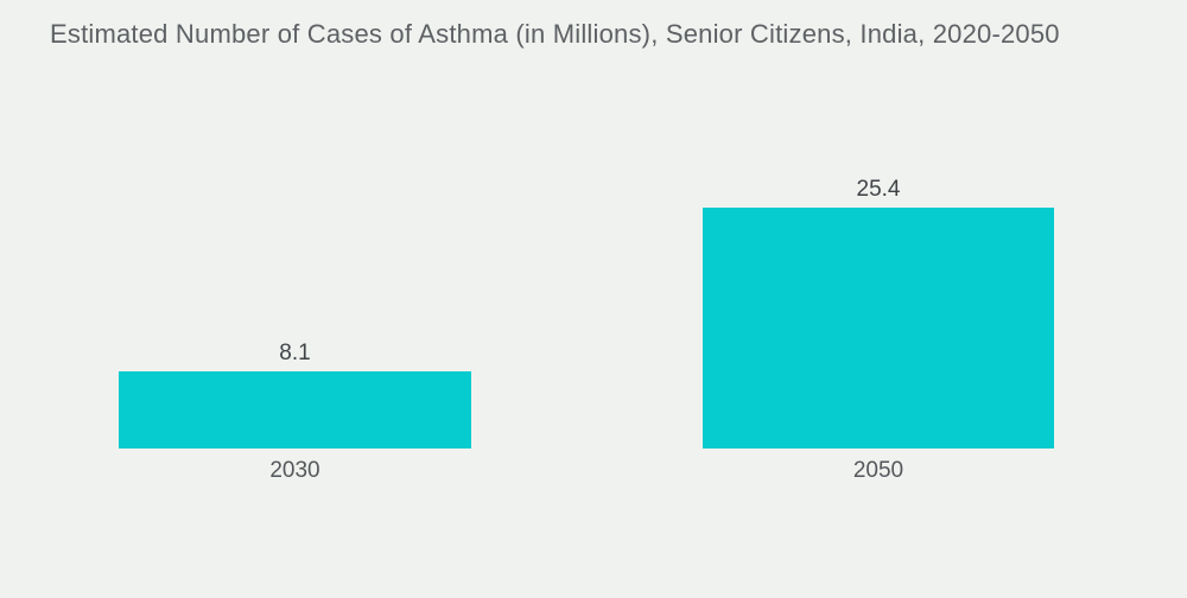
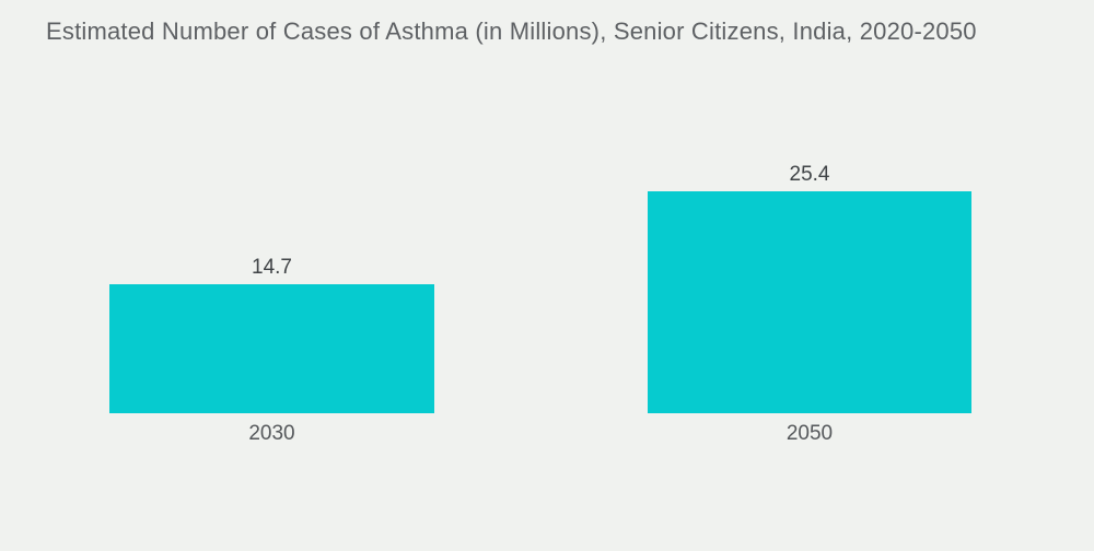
2030: 8.1 -> 14.7
